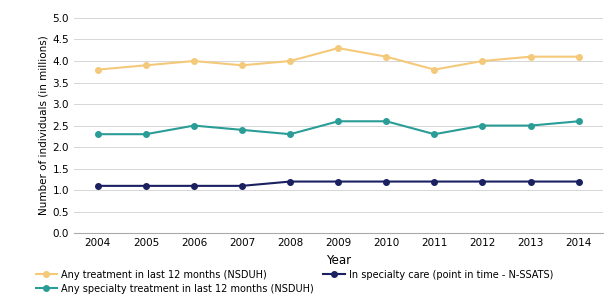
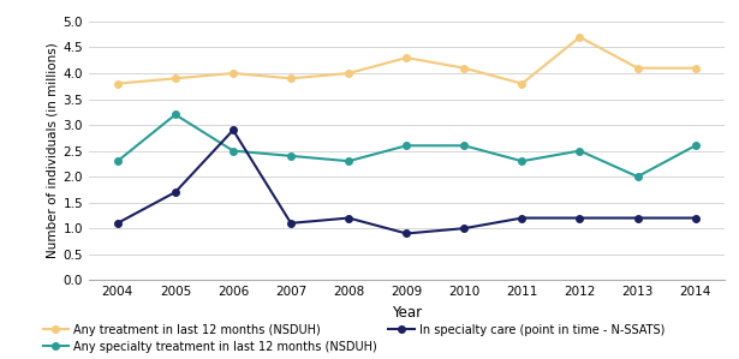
Any specialty treatment in last 12 months (NSDUH)/2005: 2.3 -> 3.2
In specialty care (point in time - N-SSATS)/2005: 1.1 -> 1.7
In specialty care (point in time - N-SSATS)/2006: 1.1 -> 2.9
In specialty care (point in time - N-SSATS)/2009: 1.2 -> 0.9
In specialty care (point in time - N-SSATS)/2010: 1.2 -> 1.0
Any treatment in last 12 months (NSDUH)/2012: 4.0 -> 4.7
Any specialty treatment in last 12 months (NSDUH)/2013: 2.5 -> 2.0
